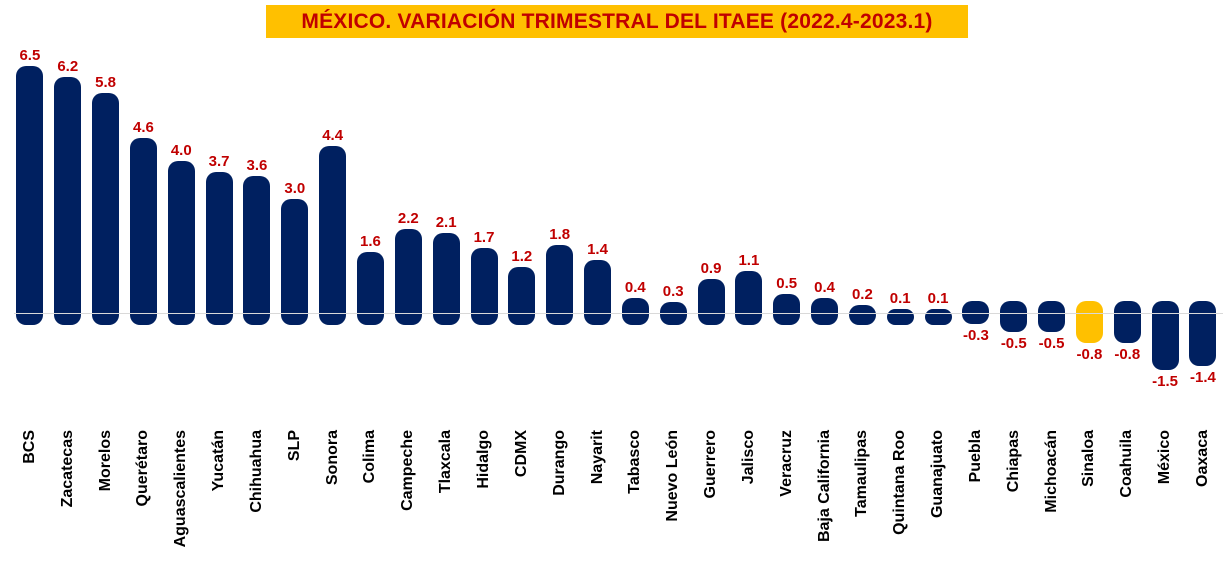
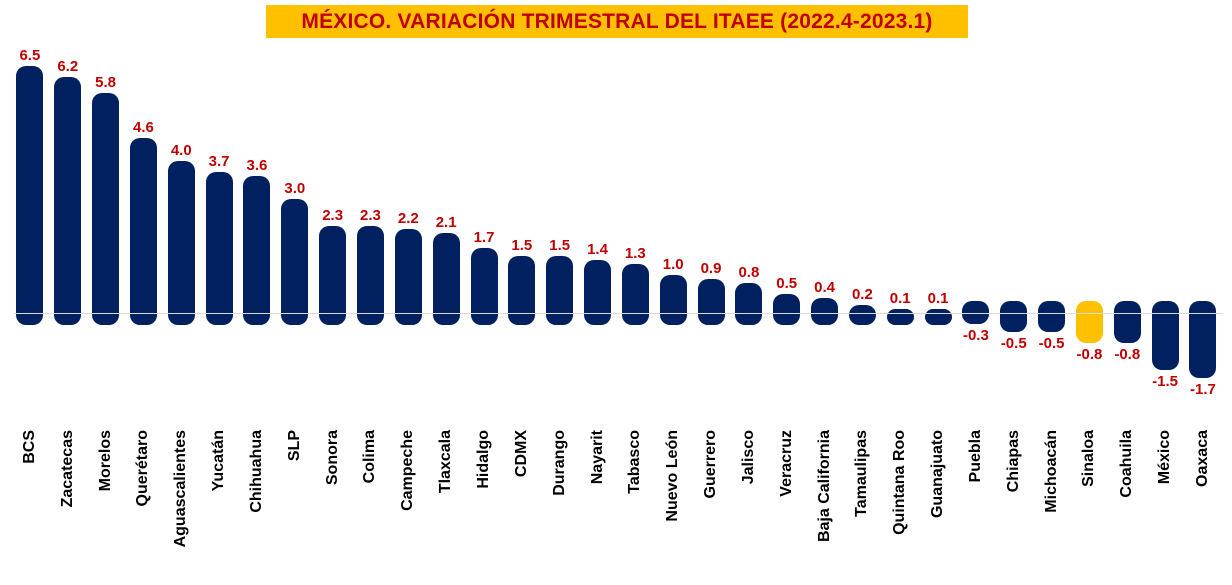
Sonora: 4.4 -> 2.3
Colima: 1.6 -> 2.3
CDMX: 1.2 -> 1.5
Durango: 1.8 -> 1.5
Tabasco: 0.4 -> 1.3
Nuevo León: 0.3 -> 1.0
Jalisco: 1.1 -> 0.8
Oaxaca: -1.4 -> -1.7
